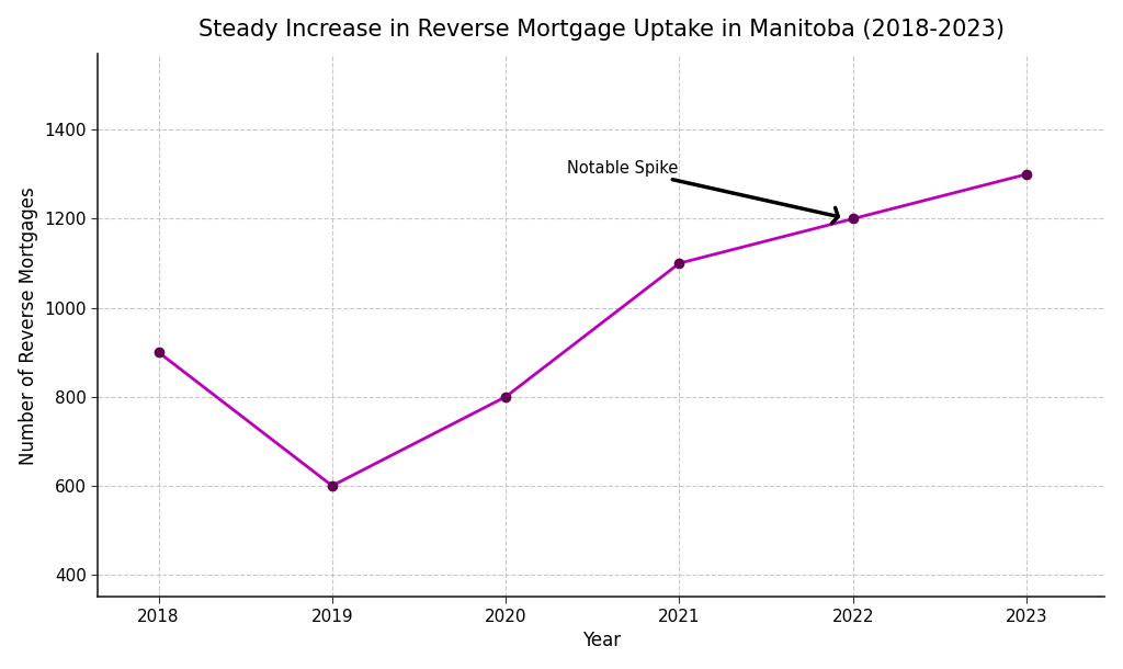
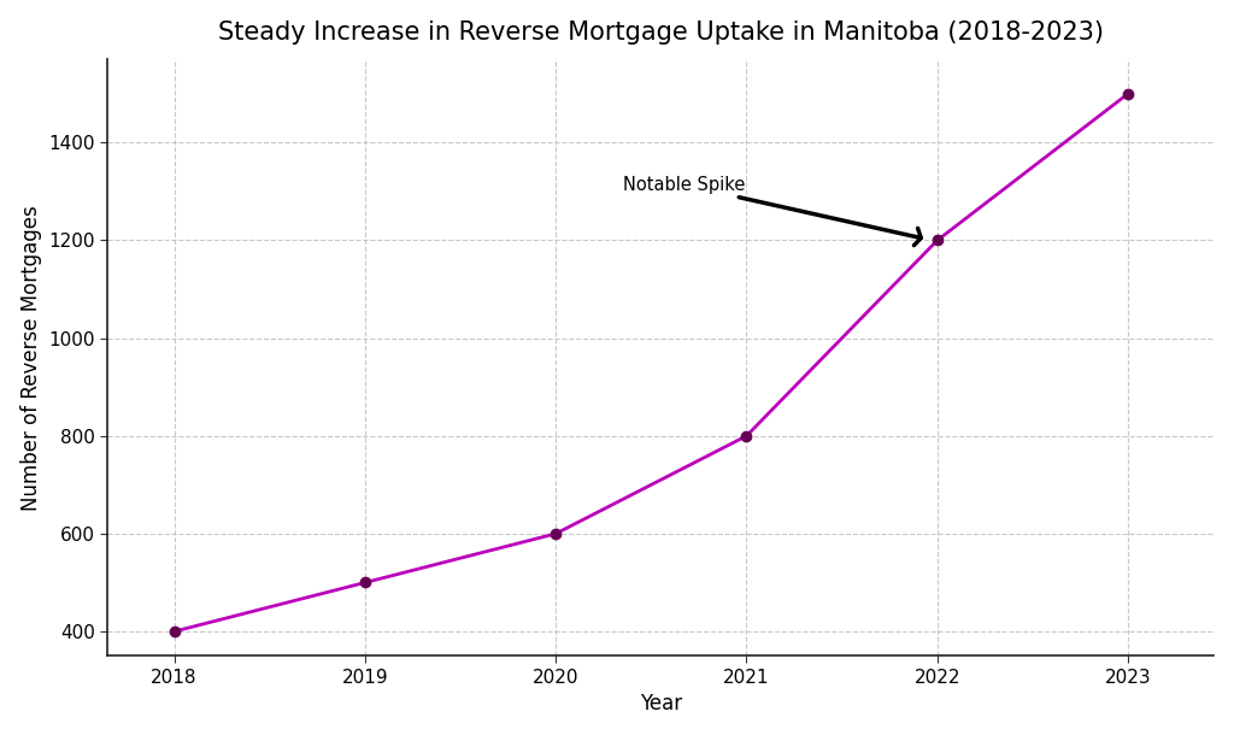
2018: 900 -> 400
2019: 600 -> 500
2020: 800 -> 600
2021: 1100 -> 800
2023: 1300 -> 1500
